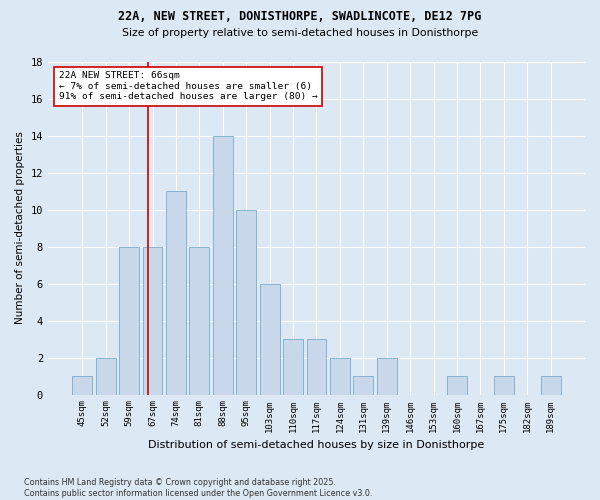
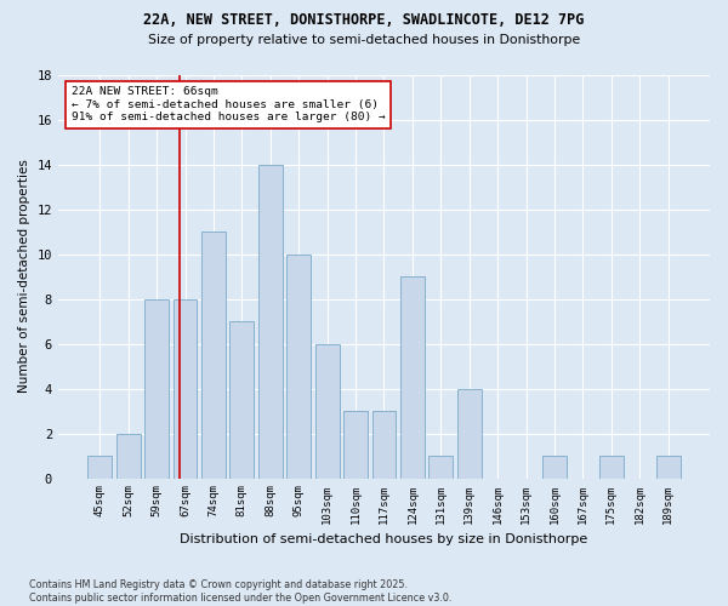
81sqm: 8 -> 7
124sqm: 2 -> 9
139sqm: 2 -> 4
